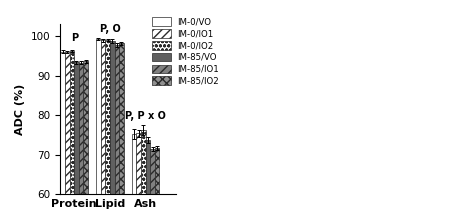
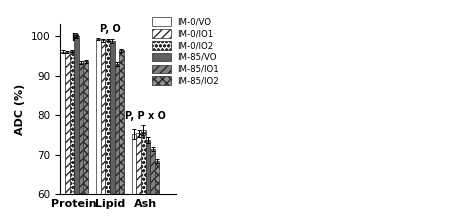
IM-85/VO/Protein: 93.4 -> 100.0
IM-85/IO1/Lipid: 97.8 -> 93.0
IM-85/IO2/Lipid: 98.2 -> 96.5
IM-85/IO2/Ash: 71.6 -> 68.5
